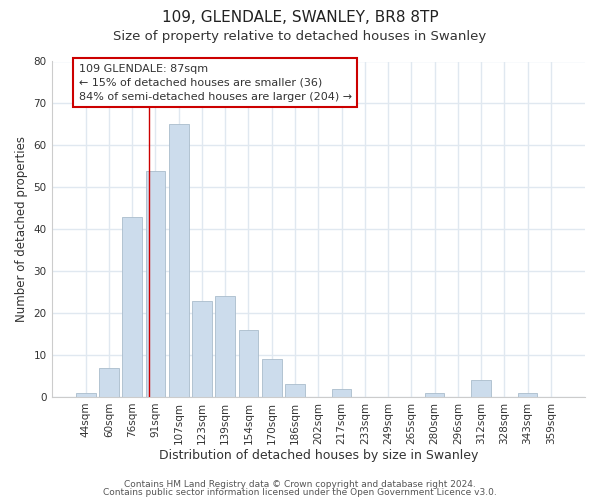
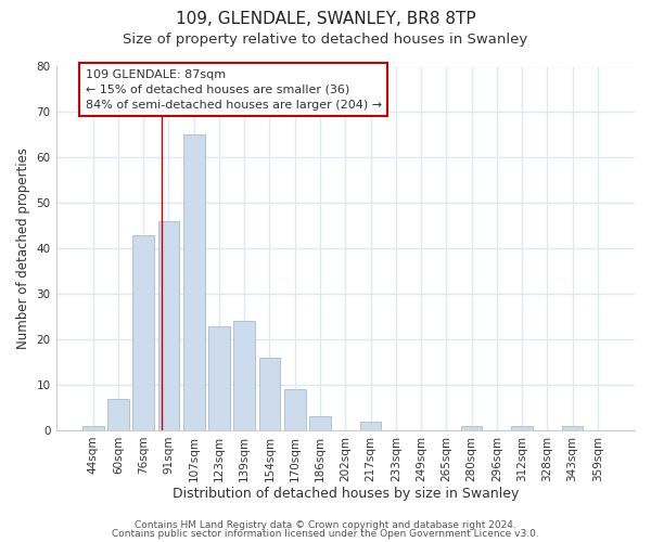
91sqm: 54 -> 46
312sqm: 4 -> 1
